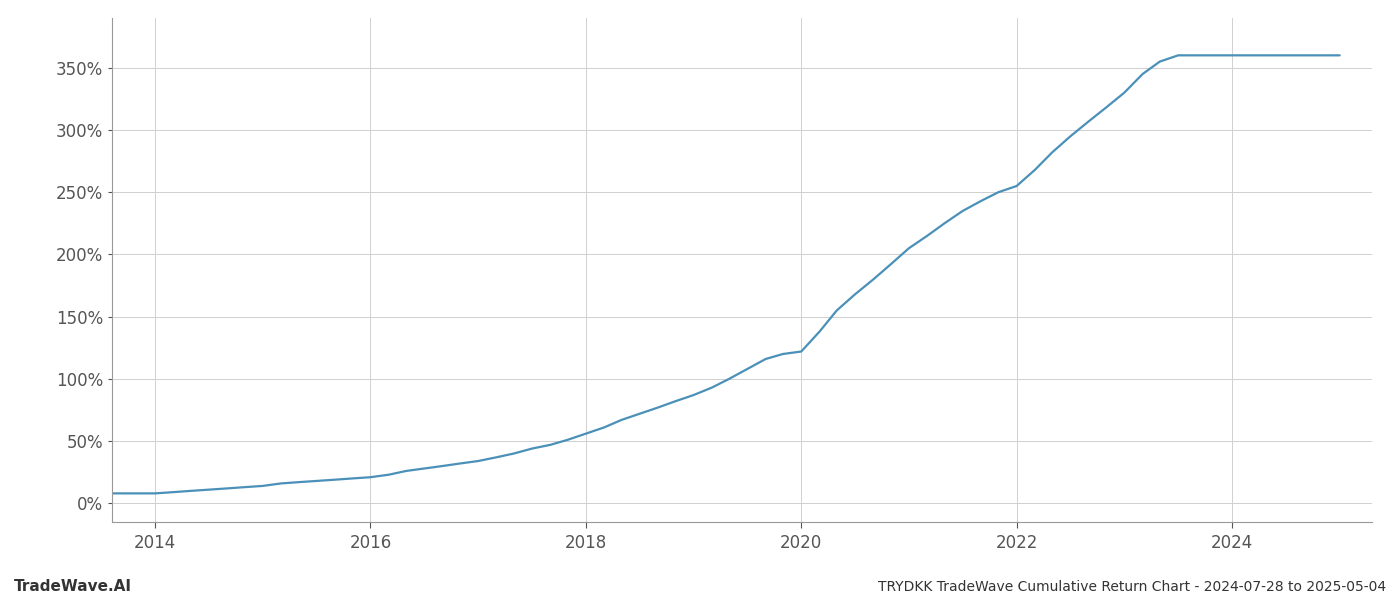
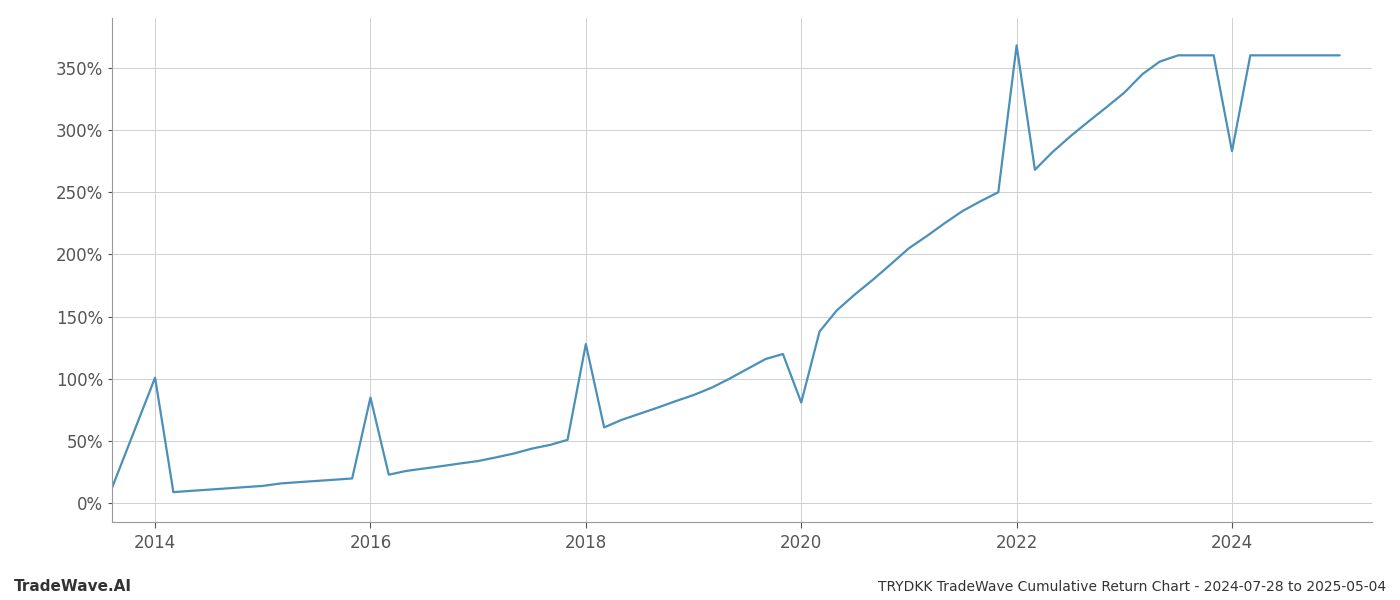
2014: 8% -> 101%
2016: 21% -> 85%
2018: 56% -> 128%
2020: 122% -> 81%
2022: 255% -> 368%
2024: 360% -> 283%
